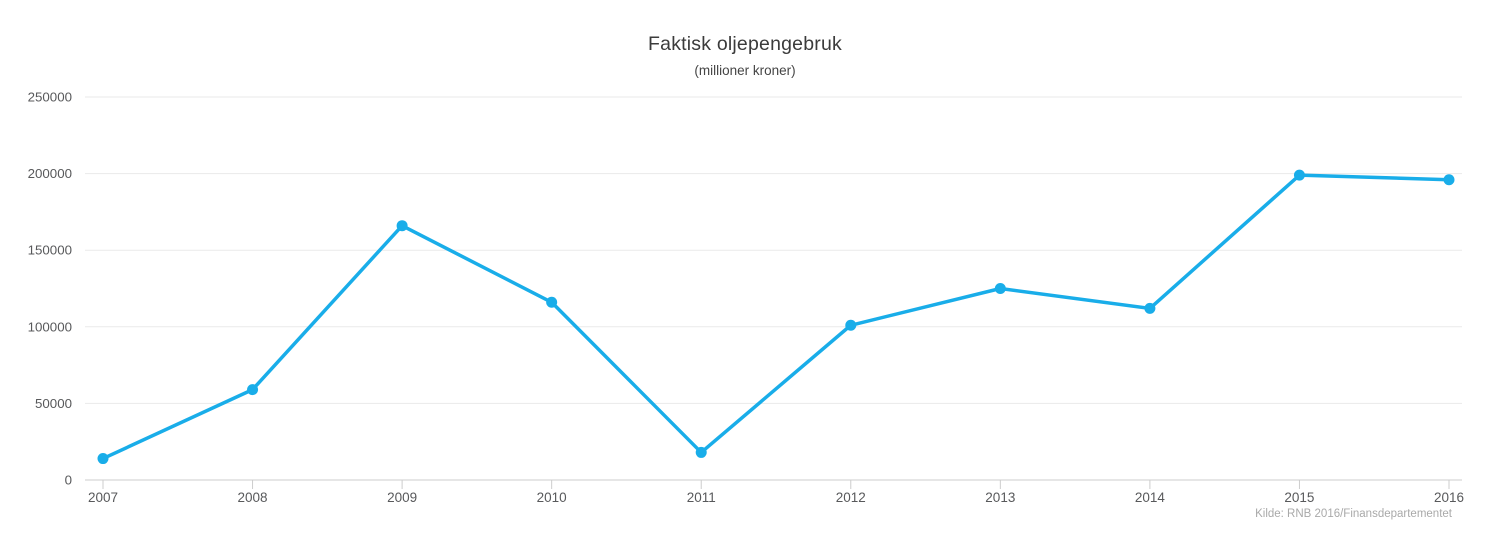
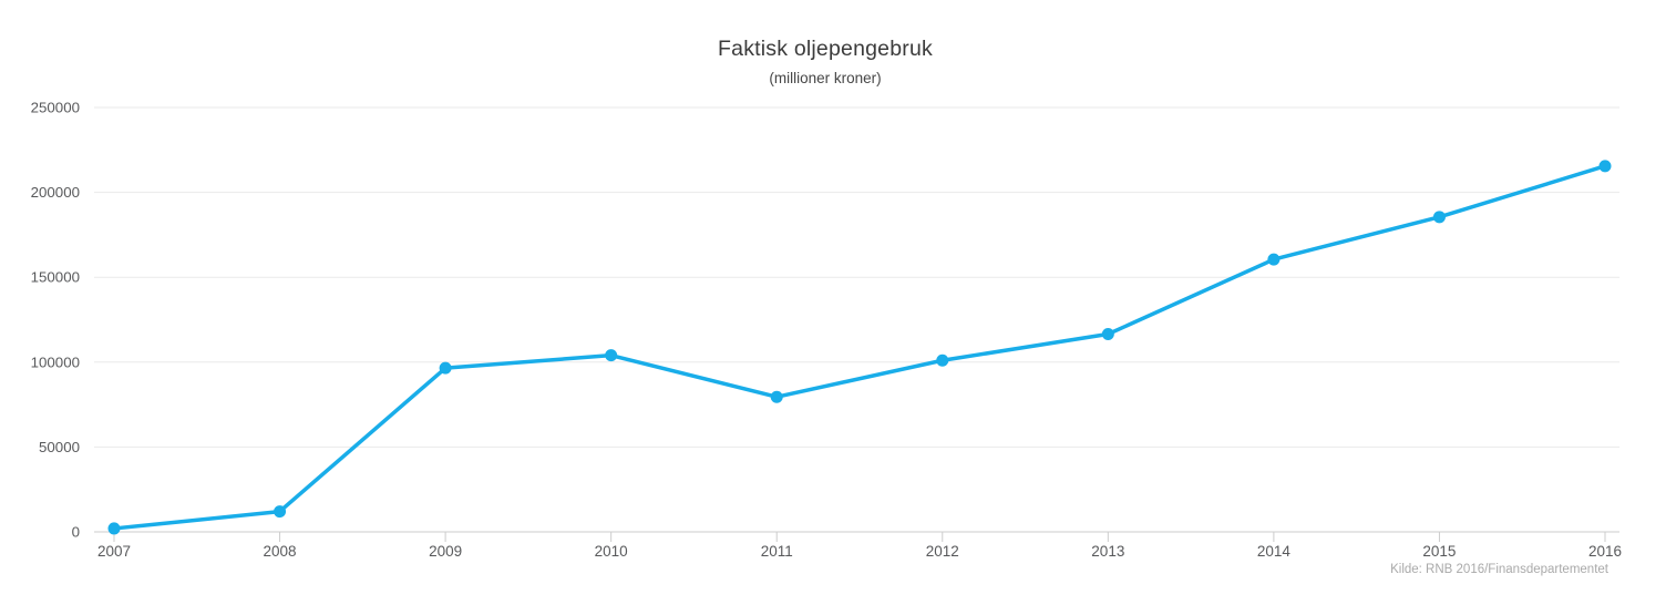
2007: 14000 -> 2000
2008: 59000 -> 12000
2009: 166000 -> 96000
2010: 116000 -> 104000
2011: 18000 -> 80000
2013: 125000 -> 116000
2014: 112000 -> 160000
2015: 199000 -> 186000
2016: 196000 -> 216000
